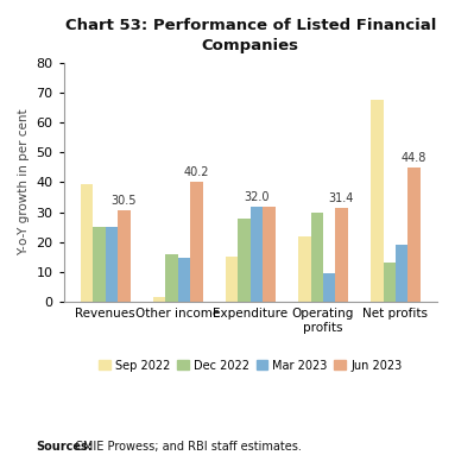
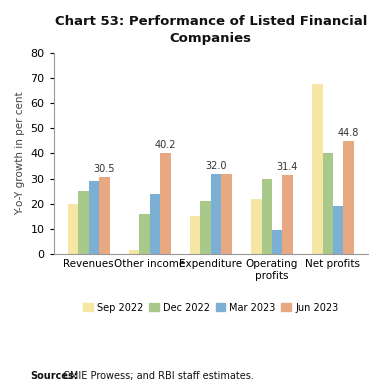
Sep 2022/Revenues: 39.5 -> 20.0
Mar 2023/Revenues: 25.0 -> 29.0
Mar 2023/Other income: 14.5 -> 24.0
Dec 2022/Expenditure: 28 -> 21
Dec 2022/Net profits: 13 -> 40
